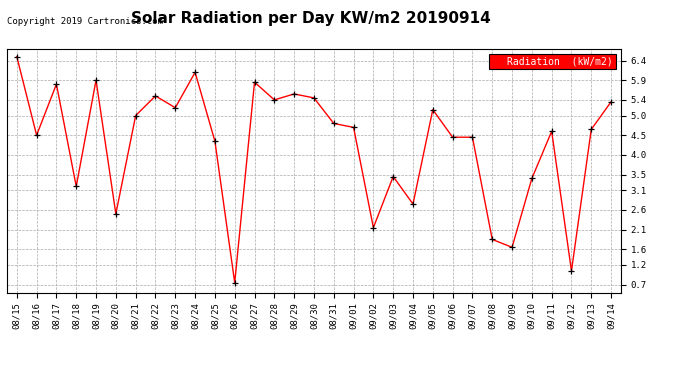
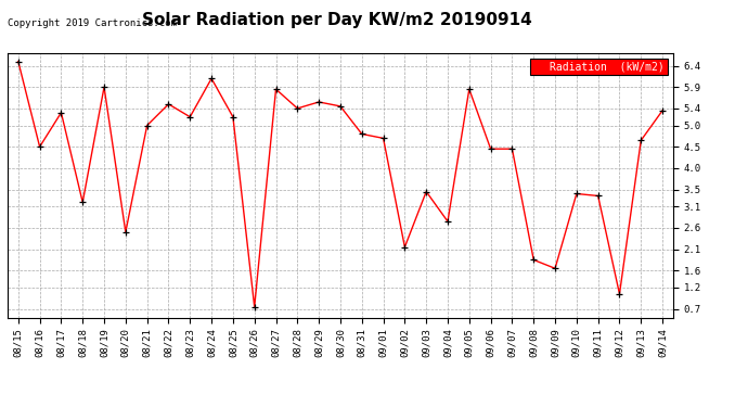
08/17: 5.80 -> 5.30
08/25: 4.35 -> 5.20
09/05: 5.15 -> 5.85
09/11: 4.60 -> 3.35
